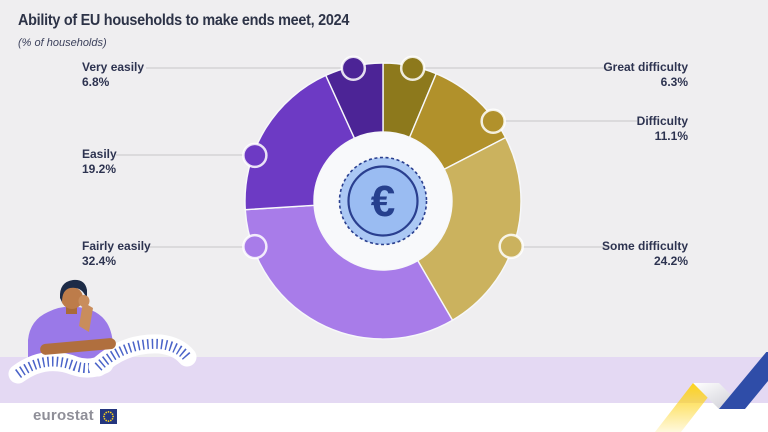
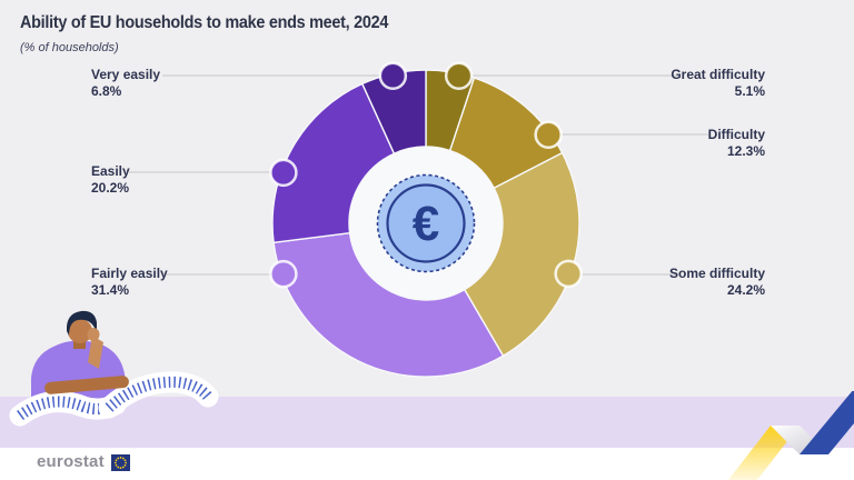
Great difficulty: 6.3% -> 5.1%
Difficulty: 11.1% -> 12.3%
Fairly easily: 32.4% -> 31.4%
Easily: 19.2% -> 20.2%
